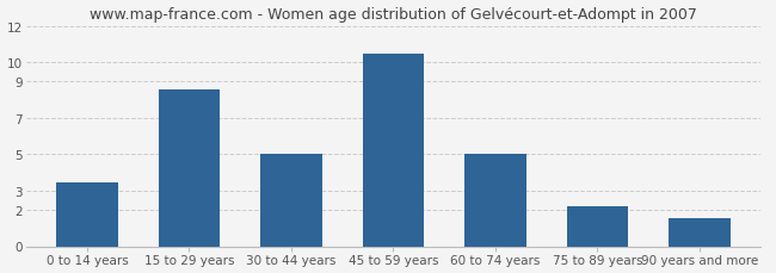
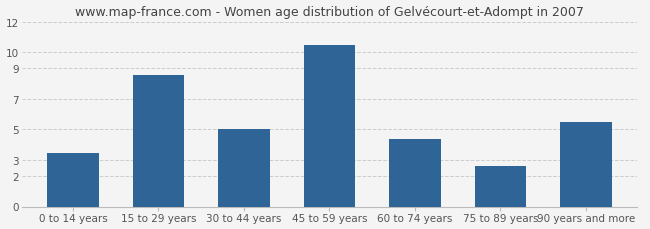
60 to 74 years: 5.0 -> 4.4
75 to 89 years: 2.2 -> 2.6
90 years and more: 1.5 -> 5.5
